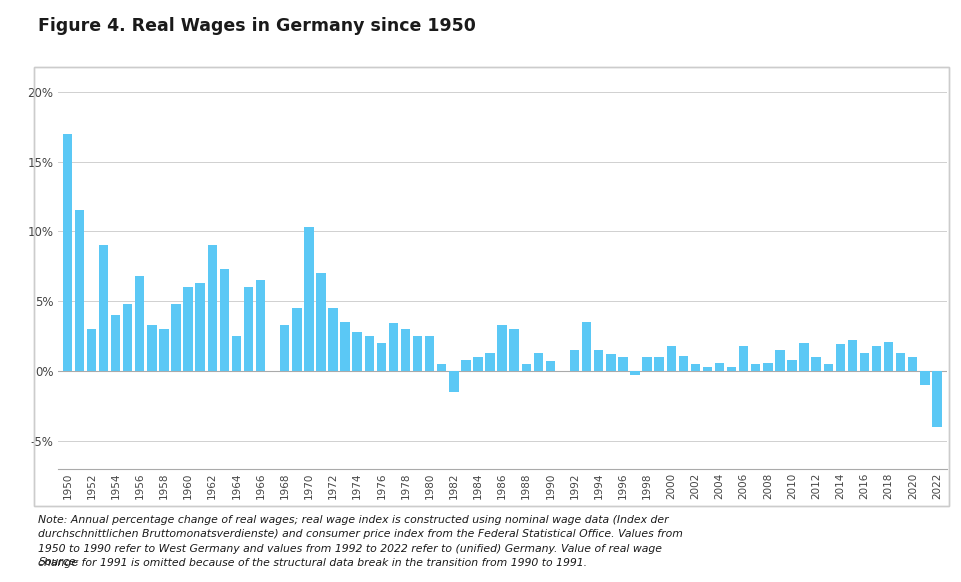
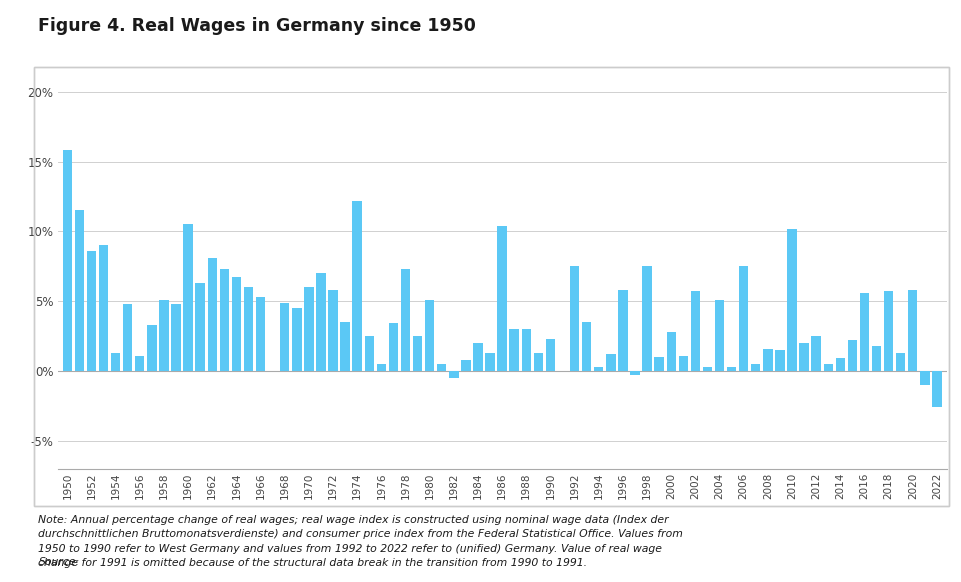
1950: 17.0% -> 15.8%
1952: 3.0% -> 8.6%
1954: 4.0% -> 1.3%
1956: 6.8% -> 1.1%
1958: 3.0% -> 5.1%
1960: 6.0% -> 10.5%
1962: 9.0% -> 8.1%
1964: 2.5% -> 6.7%
1966: 6.5% -> 5.3%
1968: 3.3% -> 4.9%
1970: 10.3% -> 6.0%
1972: 4.5% -> 5.8%
1974: 2.8% -> 12.2%
1976: 2.0% -> 0.5%
1978: 3.0% -> 7.3%
1980: 2.5% -> 5.1%
1982: -1.5% -> -0.5%
1984: 1.0% -> 2.0%
1986: 3.3% -> 10.4%
1988: 0.5% -> 3.0%
1990: 0.7% -> 2.3%
1992: 1.5% -> 7.5%
1994: 1.5% -> 0.3%
1996: 1.0% -> 5.8%
1998: 1.0% -> 7.5%
2000: 1.8% -> 2.8%
2002: 0.5% -> 5.7%
2004: 0.6% -> 5.1%
2006: 1.8% -> 7.5%
2008: 0.6% -> 1.6%
2010: 0.8% -> 10.2%
2012: 1.0% -> 2.5%
2014: 1.9% -> 0.9%
2016: 1.3% -> 5.6%
2018: 2.1% -> 5.7%
2020: 1.0% -> 5.8%
2022: -4.0% -> -2.6%
